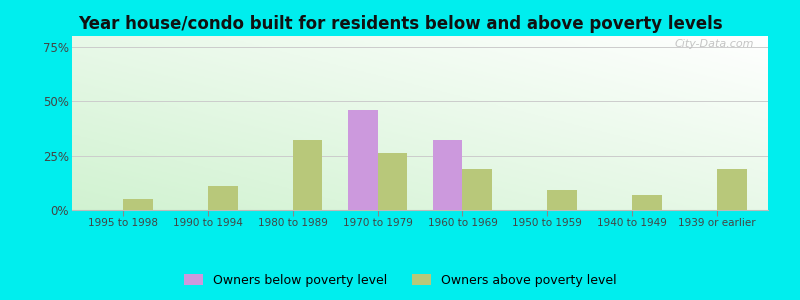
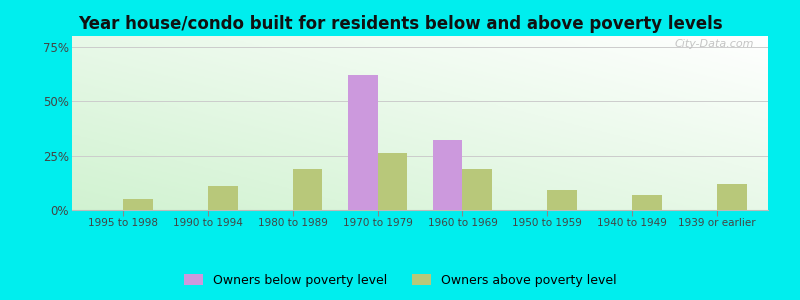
Owners above poverty level/1980 to 1989: 32% -> 19%
Owners below poverty level/1970 to 1979: 46% -> 62%
Owners above poverty level/1939 or earlier: 19% -> 12%
